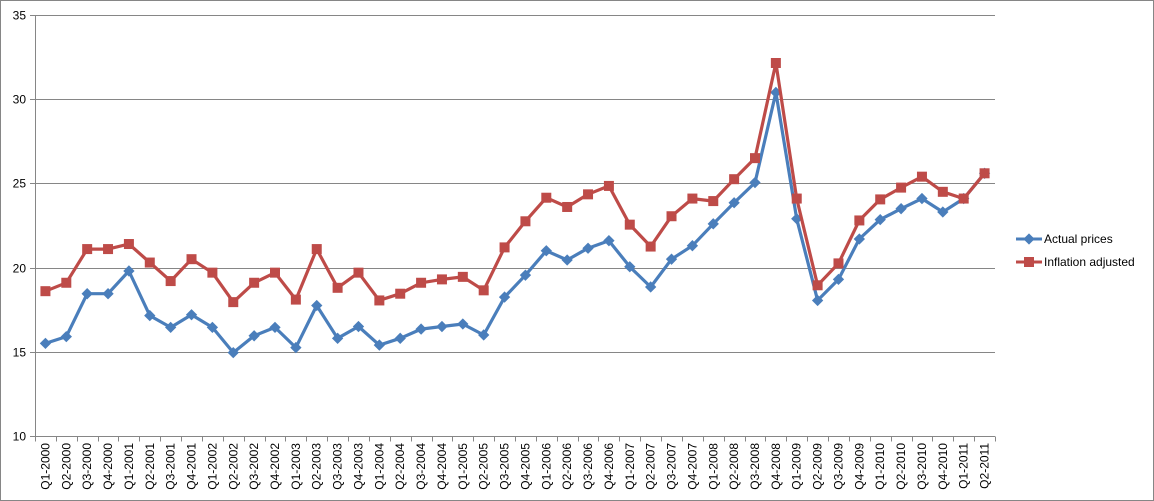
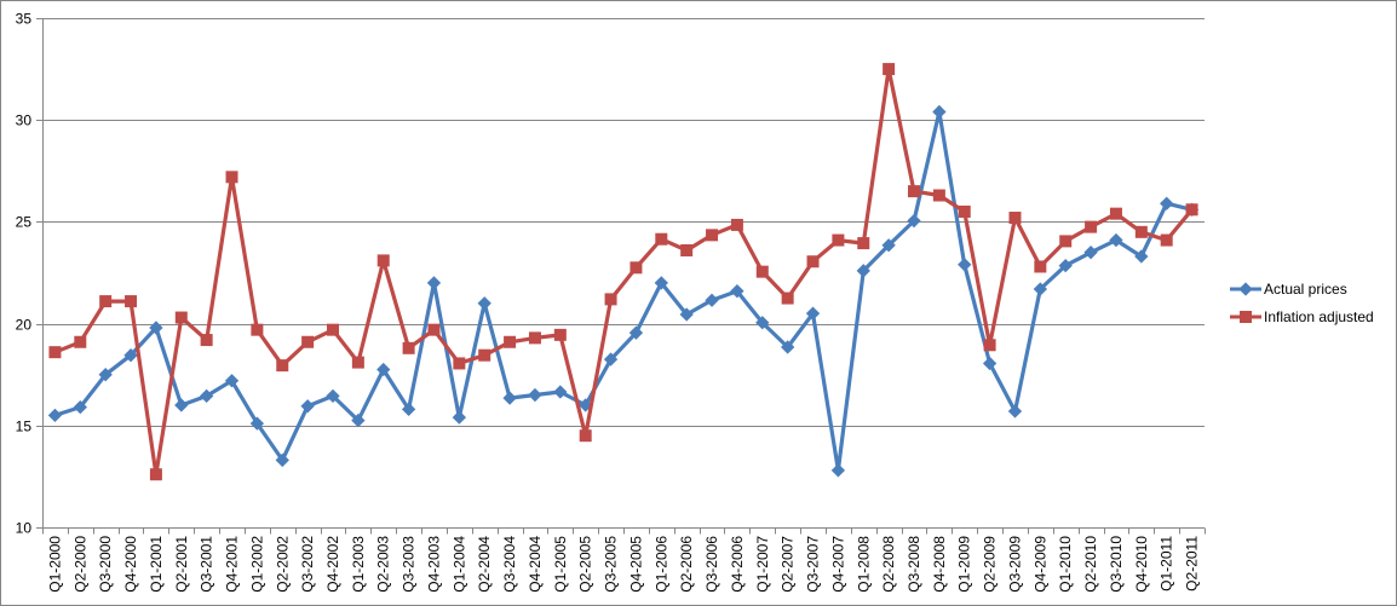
Actual prices/Q3-2000: 18.4 -> 17.5
Inflation adjusted/Q1-2001: 21.4 -> 12.6
Actual prices/Q2-2001: 17.1 -> 16.0
Inflation adjusted/Q4-2001: 20.5 -> 27.2
Actual prices/Q1-2002: 16.4 -> 15.1
Actual prices/Q2-2002: 14.9 -> 13.3
Inflation adjusted/Q2-2003: 21.1 -> 23.1
Actual prices/Q4-2003: 16.5 -> 22.0
Actual prices/Q2-2004: 15.8 -> 21.0
Inflation adjusted/Q2-2005: 18.6 -> 14.5
Actual prices/Q1-2006: 21.0 -> 22.0
Actual prices/Q4-2007: 21.3 -> 12.8
Inflation adjusted/Q2-2008: 25.2 -> 32.5
Inflation adjusted/Q4-2008: 32.1 -> 26.3
Inflation adjusted/Q1-2009: 24.1 -> 25.5
Actual prices/Q3-2009: 19.3 -> 15.7
Inflation adjusted/Q3-2009: 20.2 -> 25.2
Actual prices/Q1-2011: 24.1 -> 25.9
